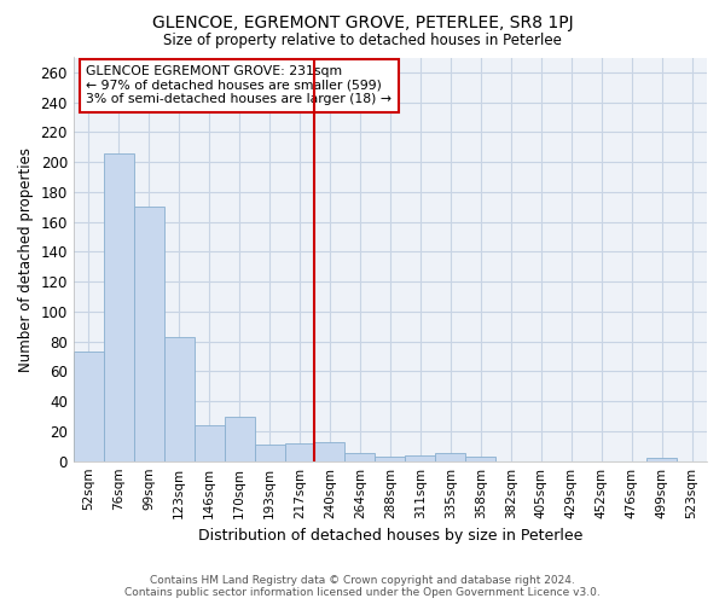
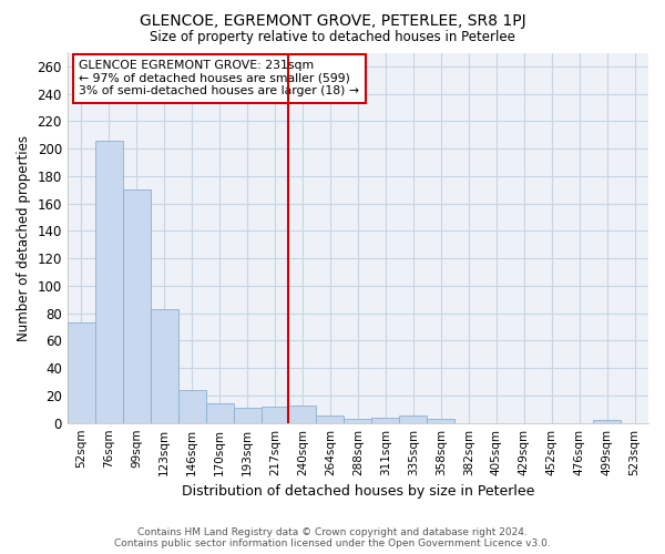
170sqm: 30 -> 14
